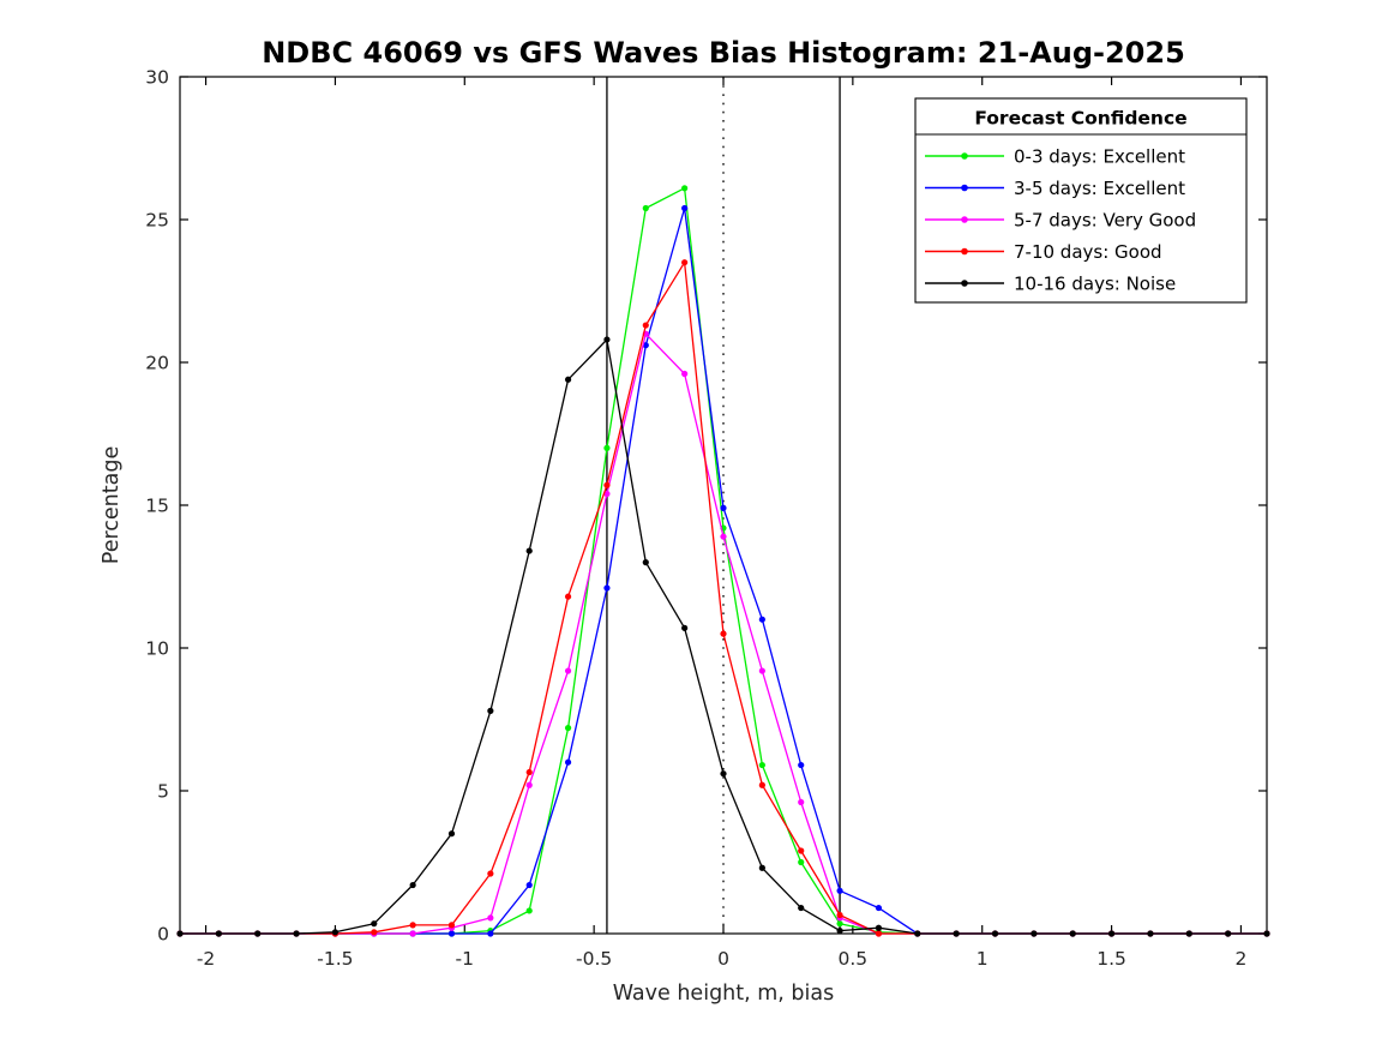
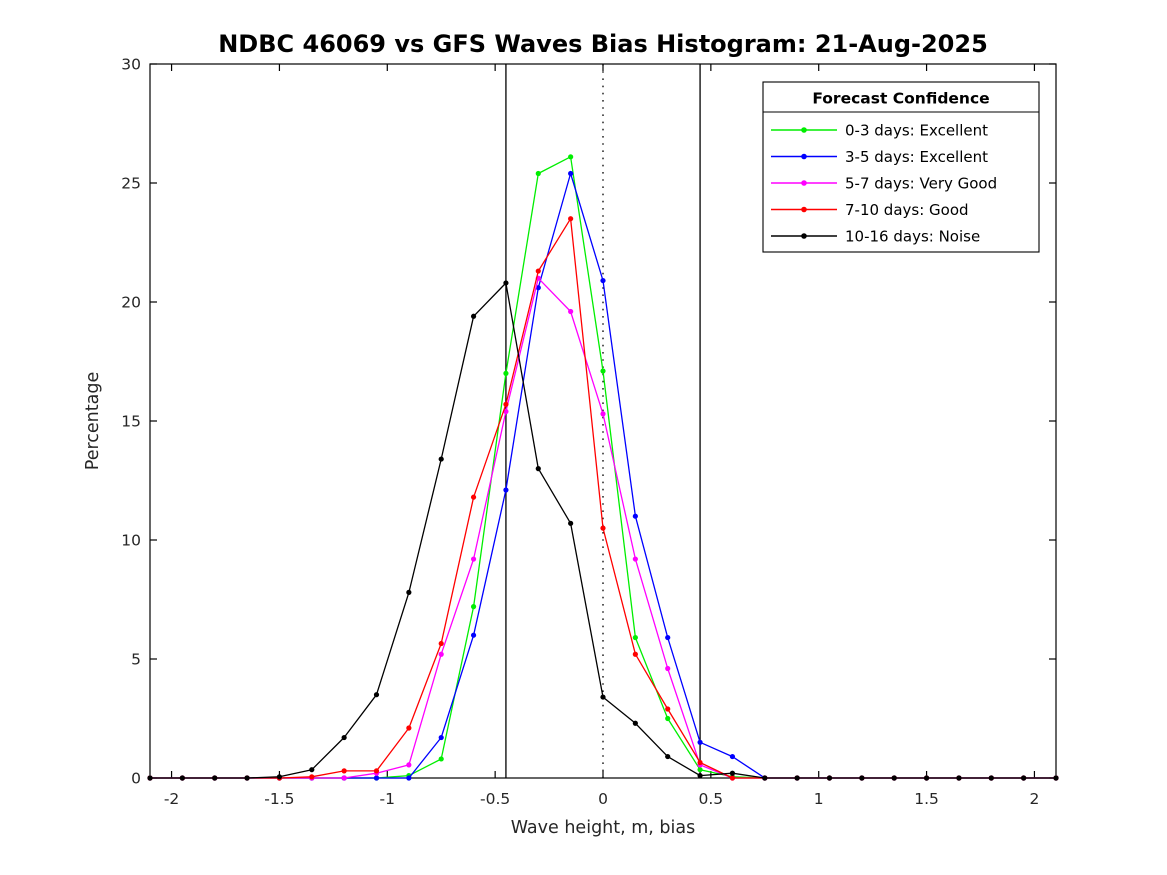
0-3 days: Excellent/0: 14,2 -> 17,1
3-5 days: Excellent/0: 14,9 -> 20,9
5-7 days: Very Good/0: 13,9 -> 15,3
10-16 days: Noise/0: 5,6 -> 3,4
